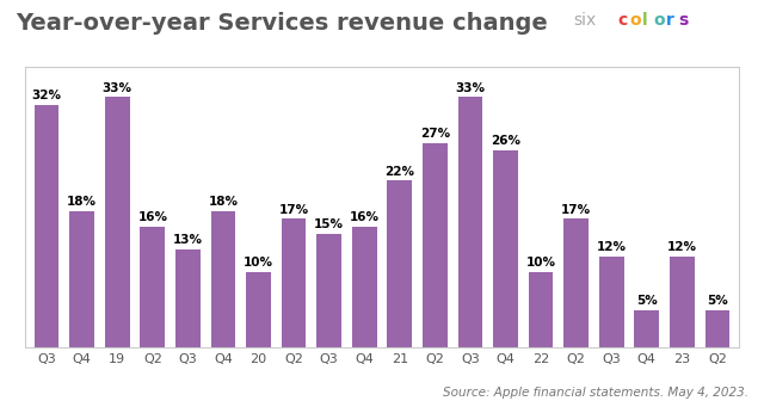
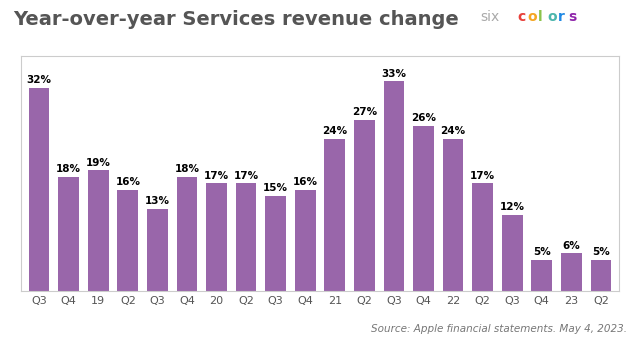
19: 33% -> 19%
20: 10% -> 17%
21: 22% -> 24%
22: 10% -> 24%
23: 12% -> 6%
